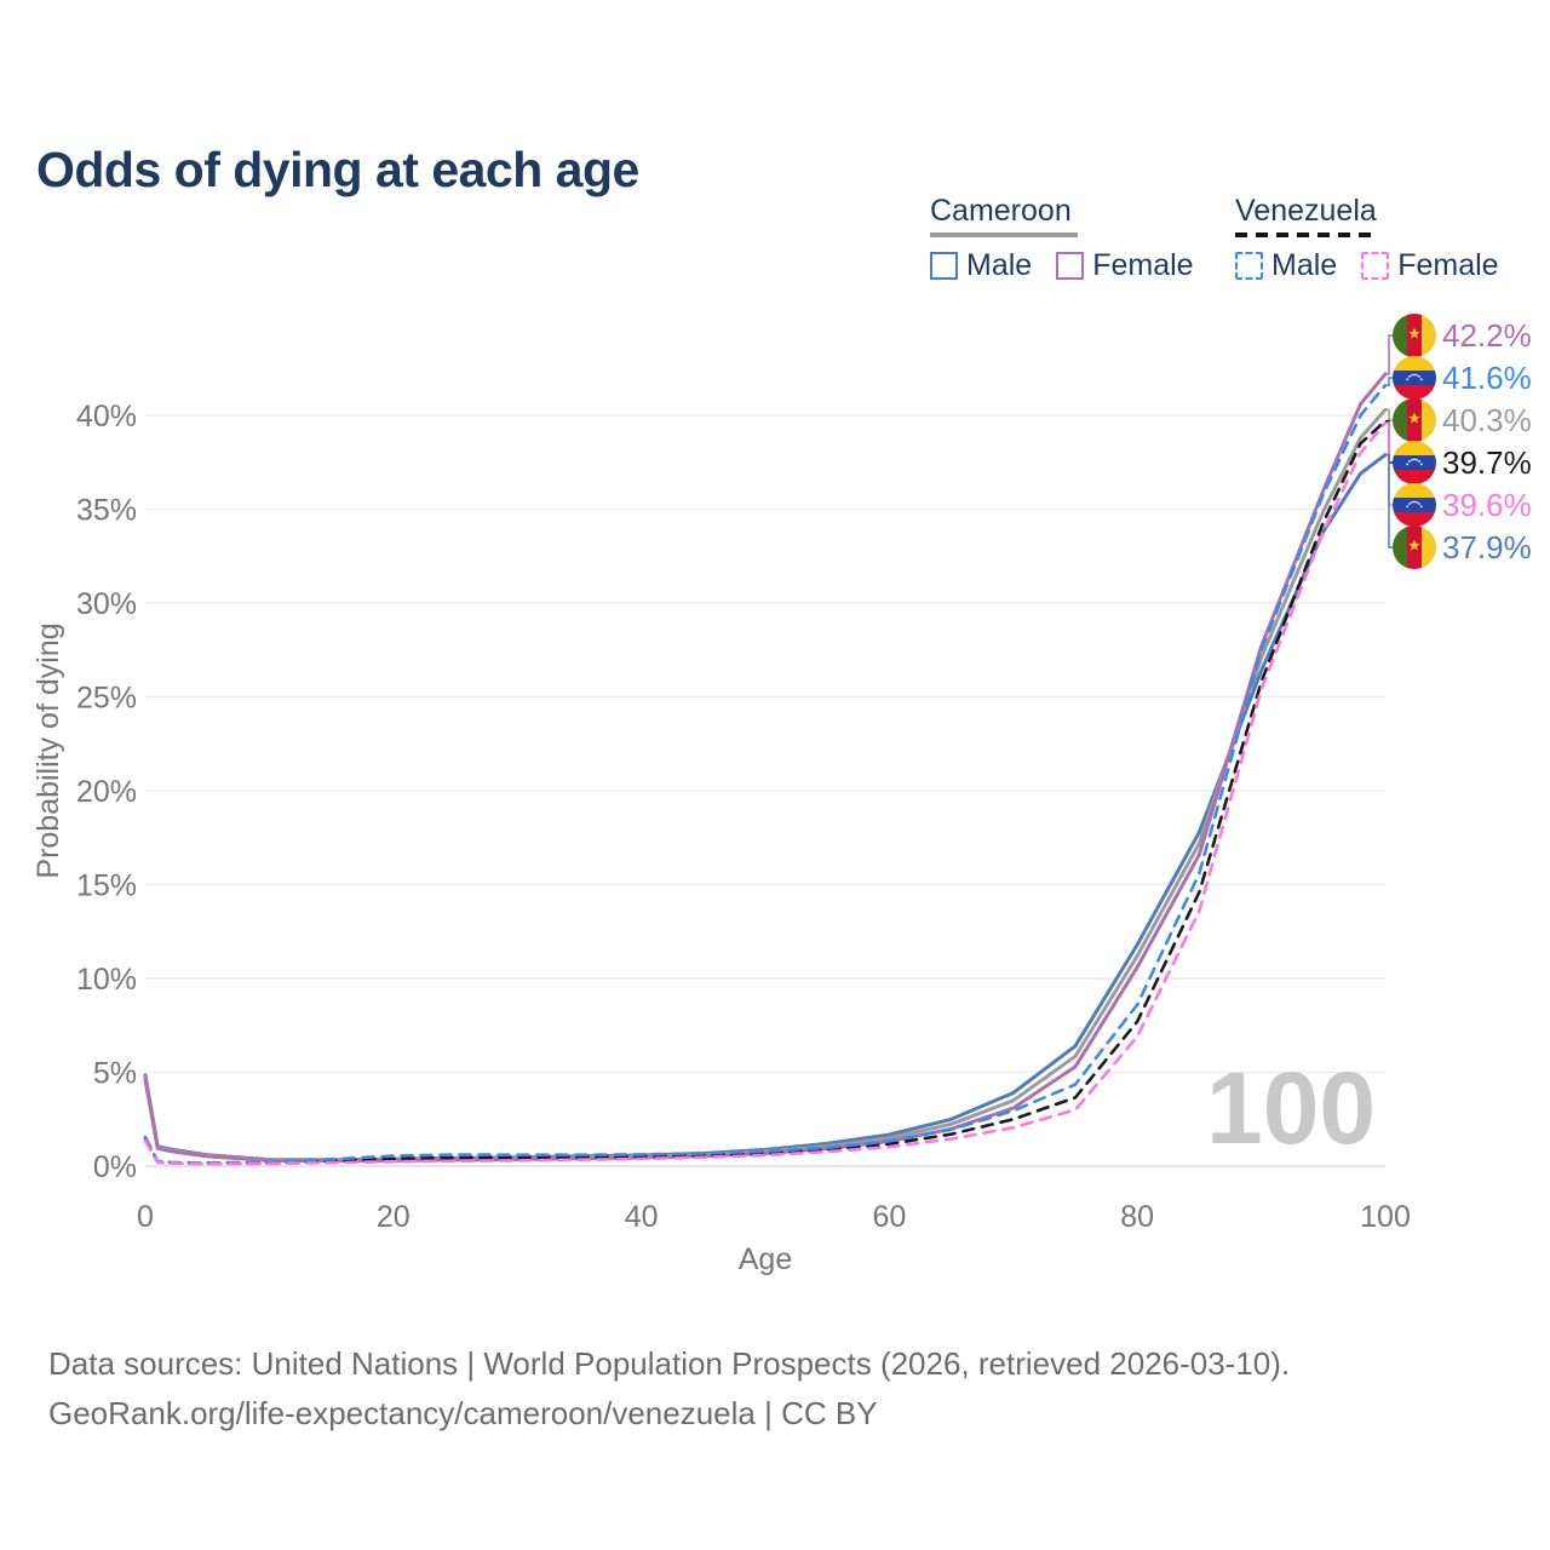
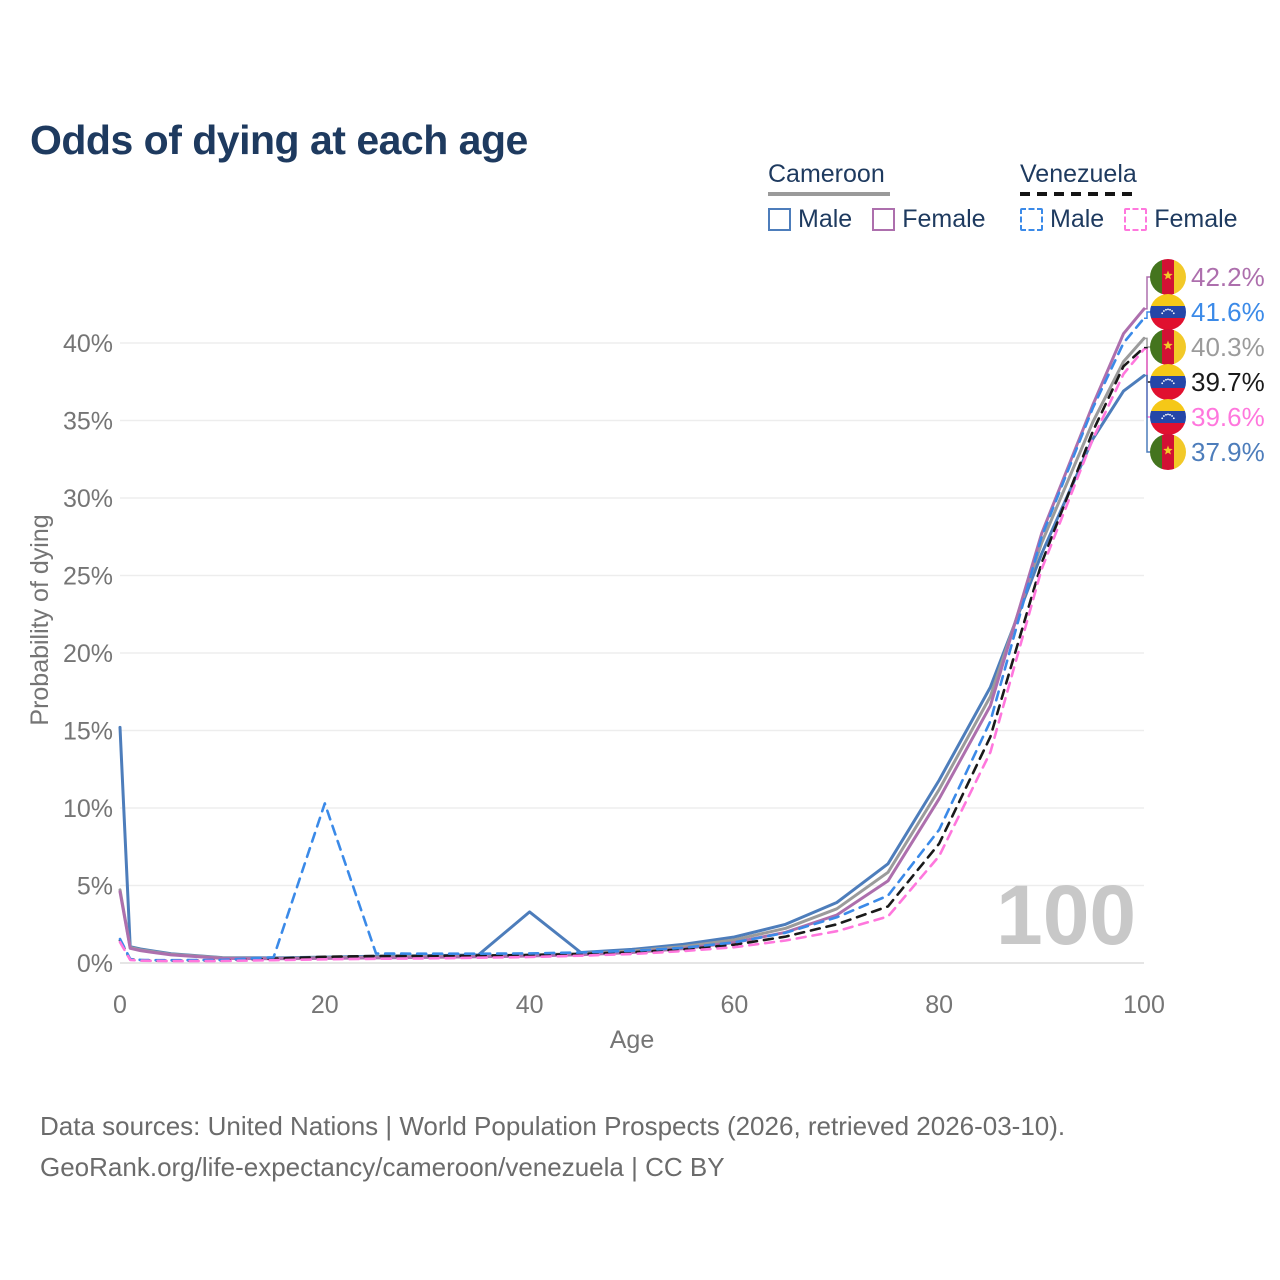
Cameroon Male/0: 4.8% -> 15.2%
Venezuela Male/20: 0.6% -> 10.3%
Cameroon Male/40: 0.6% -> 3.3%
